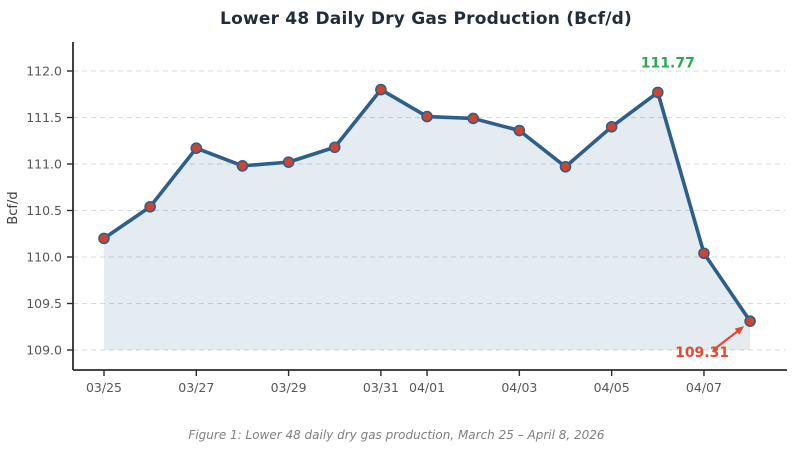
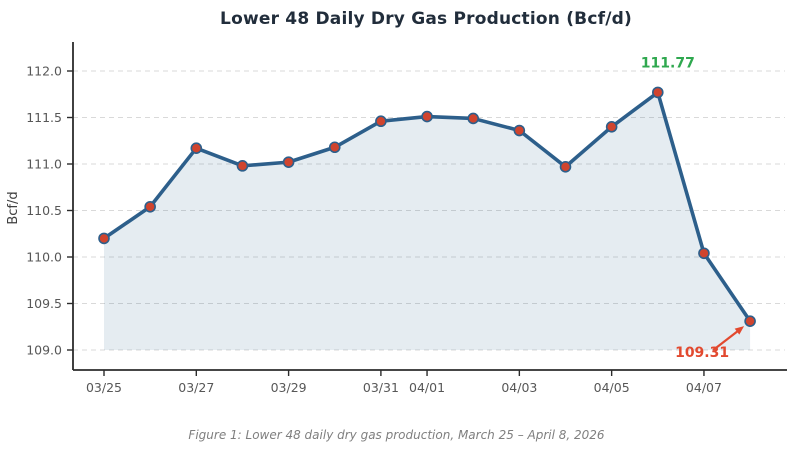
03/31: 111.8 -> 111.5
